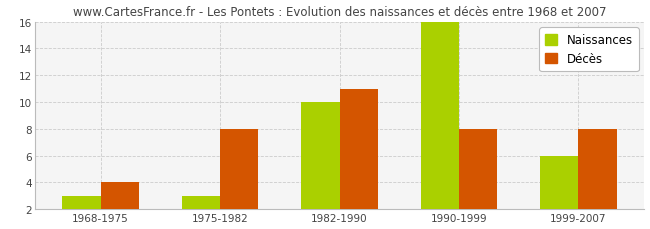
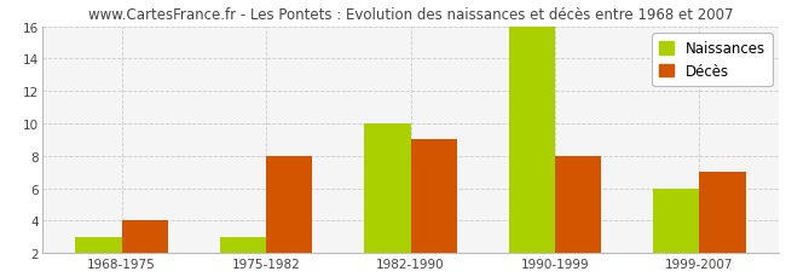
Décès/1982-1990: 11 -> 9
Décès/1999-2007: 8 -> 7
